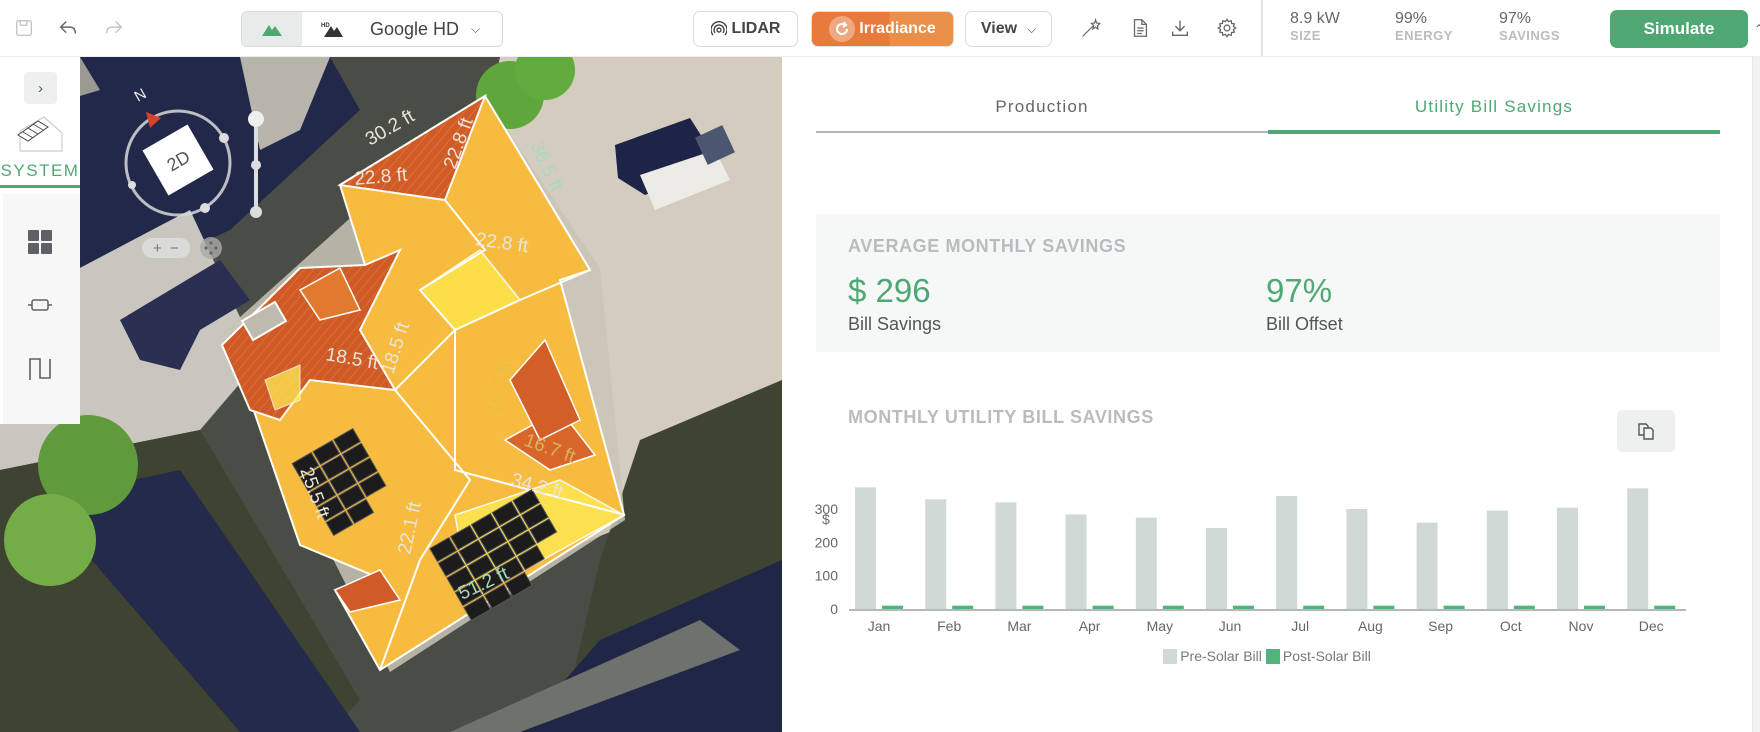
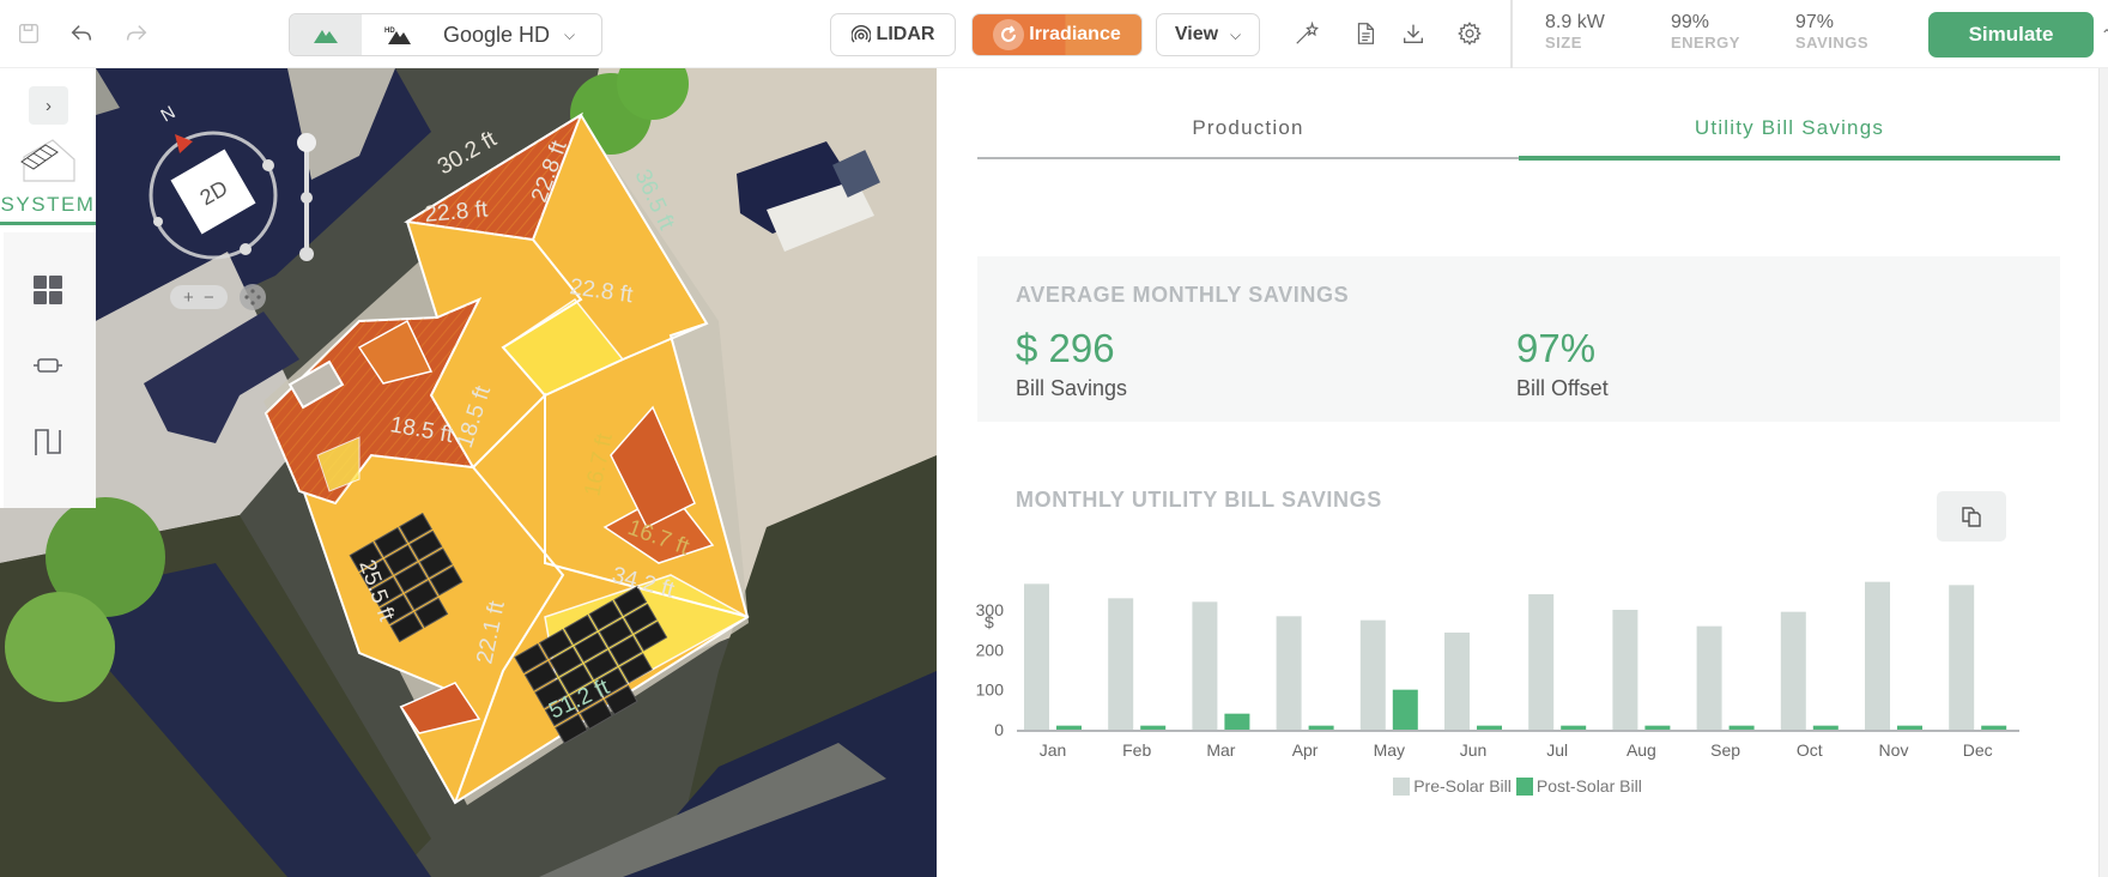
Post-Solar Bill/Mar: 10 -> 40
Post-Solar Bill/May: 10 -> 100
Pre-Solar Bill/Nov: 300 -> 370
